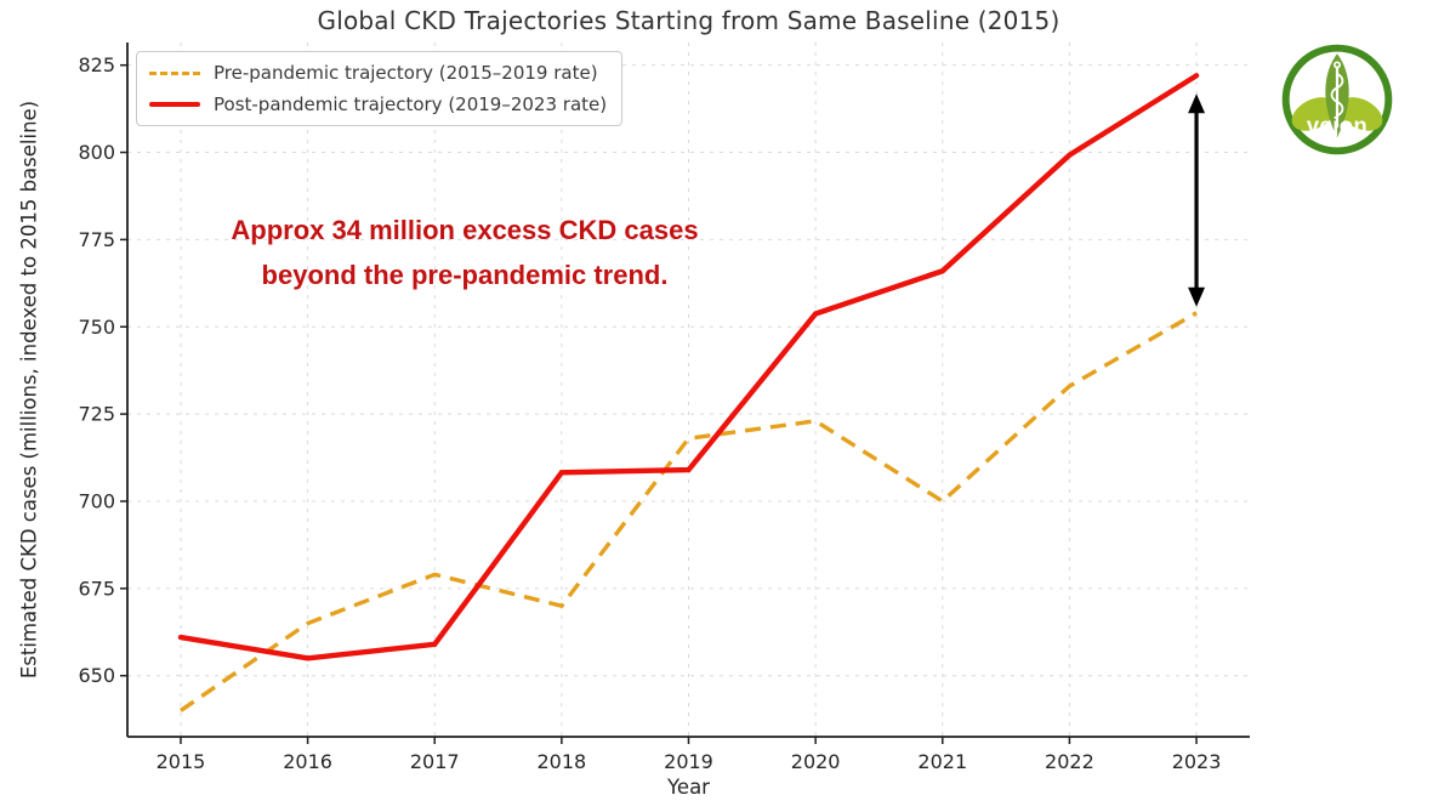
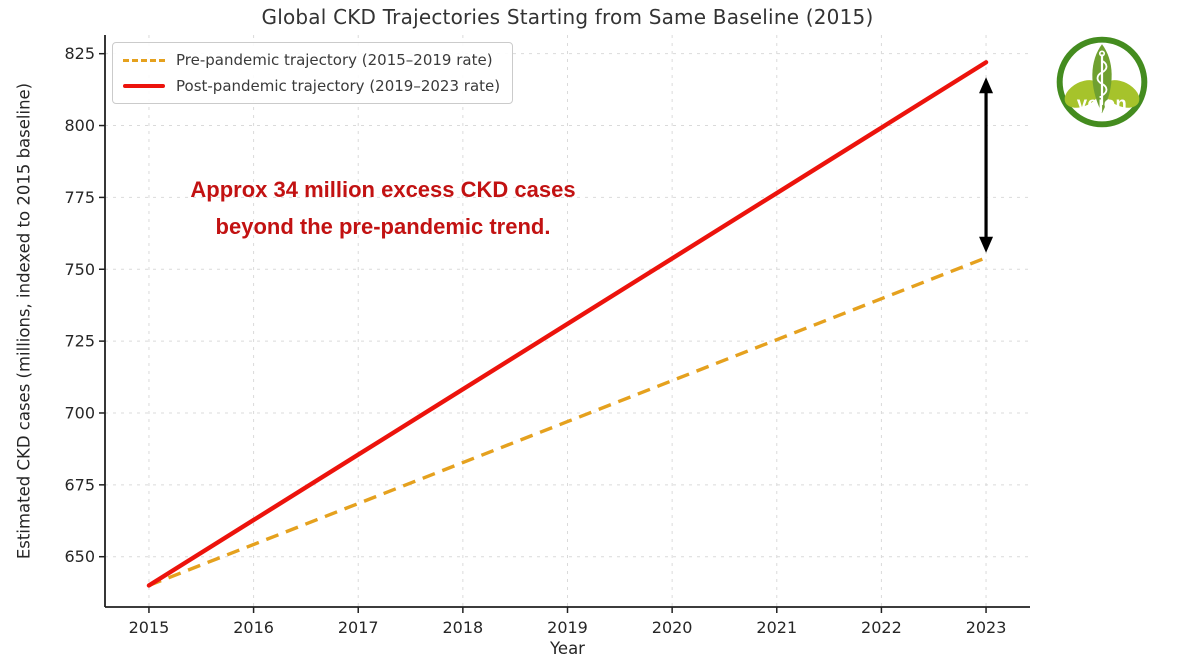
Post-pandemic trajectory (2019–2023 rate)/2015: 661 -> 640
Pre-pandemic trajectory (2015–2019 rate)/2016: 665 -> 654
Post-pandemic trajectory (2019–2023 rate)/2016: 655 -> 663
Pre-pandemic trajectory (2015–2019 rate)/2017: 679 -> 668
Post-pandemic trajectory (2019–2023 rate)/2017: 659 -> 686
Pre-pandemic trajectory (2015–2019 rate)/2018: 670 -> 683
Pre-pandemic trajectory (2015–2019 rate)/2019: 718 -> 697
Post-pandemic trajectory (2019–2023 rate)/2019: 709 -> 731
Pre-pandemic trajectory (2015–2019 rate)/2020: 723 -> 711
Pre-pandemic trajectory (2015–2019 rate)/2021: 700 -> 726
Post-pandemic trajectory (2019–2023 rate)/2021: 766 -> 776
Pre-pandemic trajectory (2015–2019 rate)/2022: 733 -> 740
